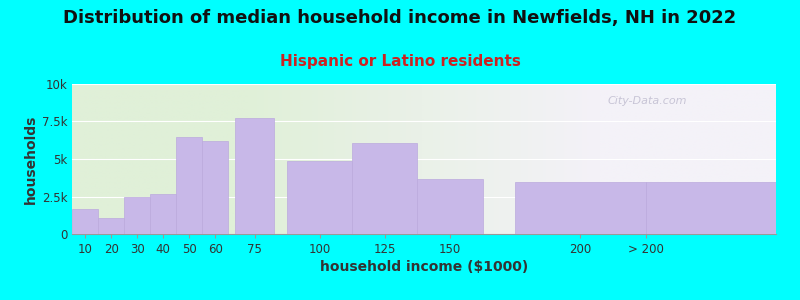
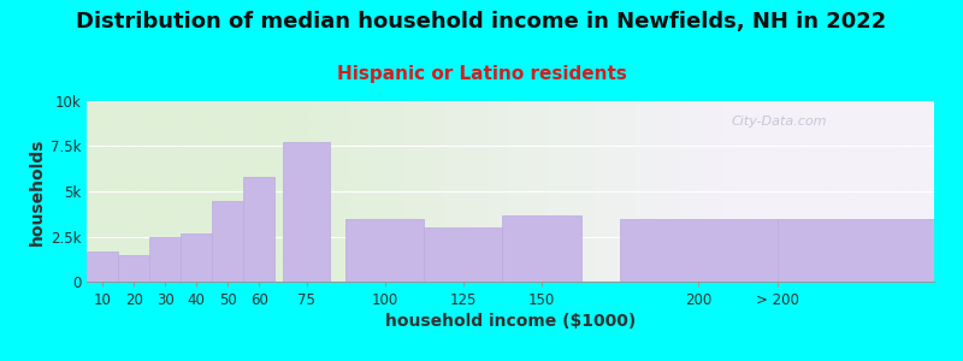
20: 1.1k -> 1.5k
50: 6.5k -> 4.5k
60: 6.2k -> 5.8k
100: 4.9k -> 3.5k
125: 6.1k -> 3.0k
